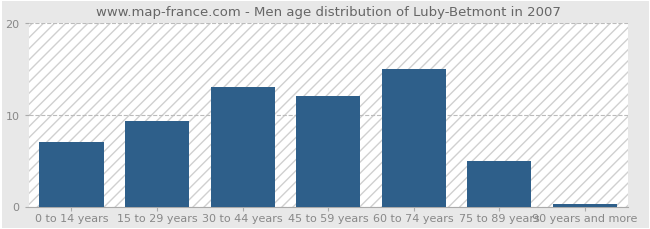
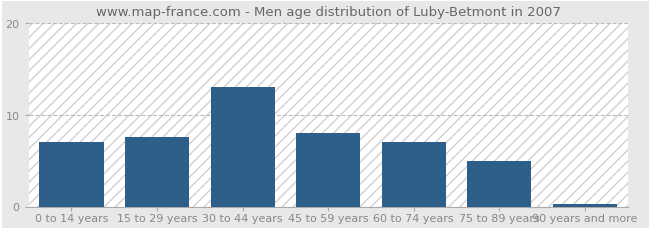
15 to 29 years: 9.3 -> 7.6
45 to 59 years: 12.0 -> 8.0
60 to 74 years: 15.0 -> 7.0
